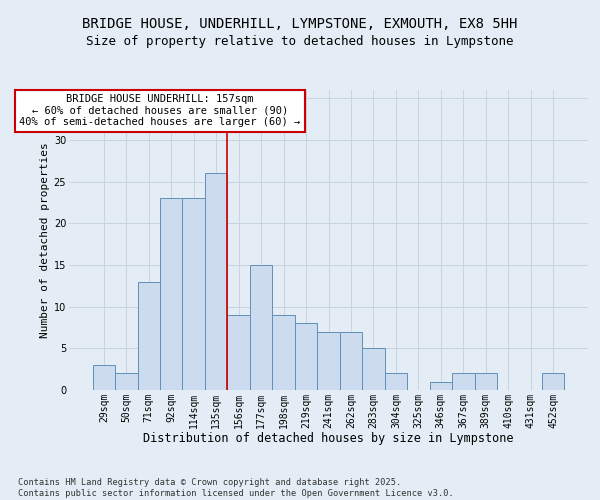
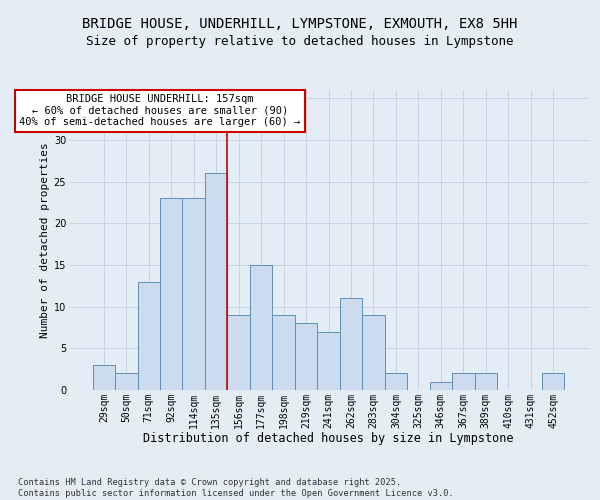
262sqm: 7 -> 11
283sqm: 5 -> 9
